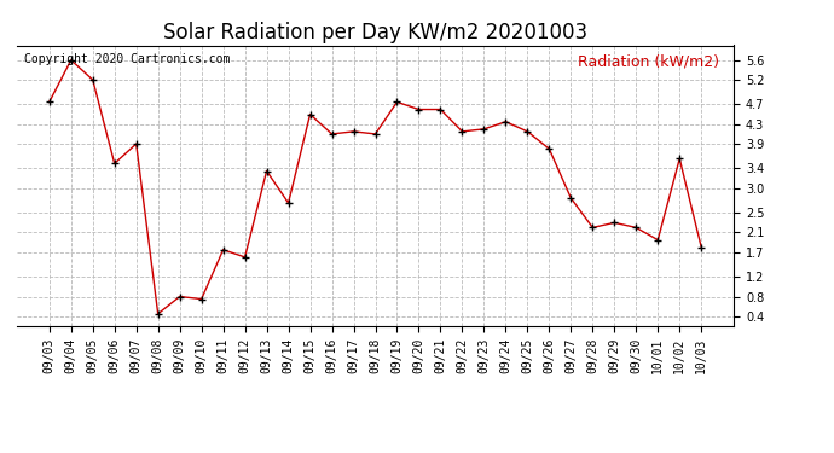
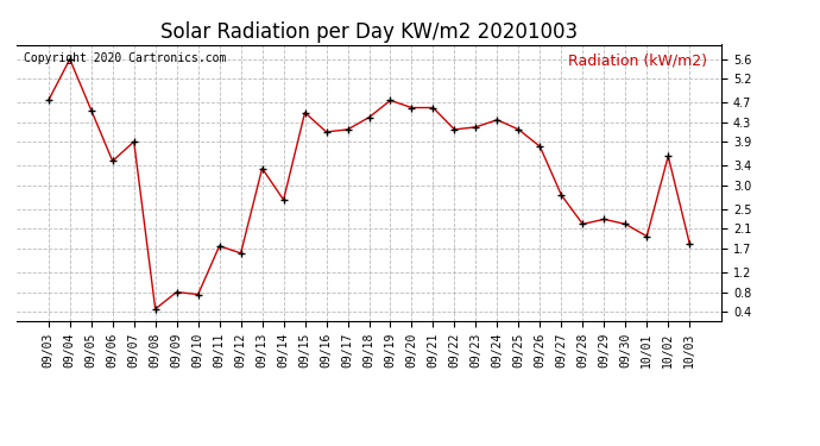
09/05: 5.20 -> 4.55
09/18: 4.10 -> 4.40
